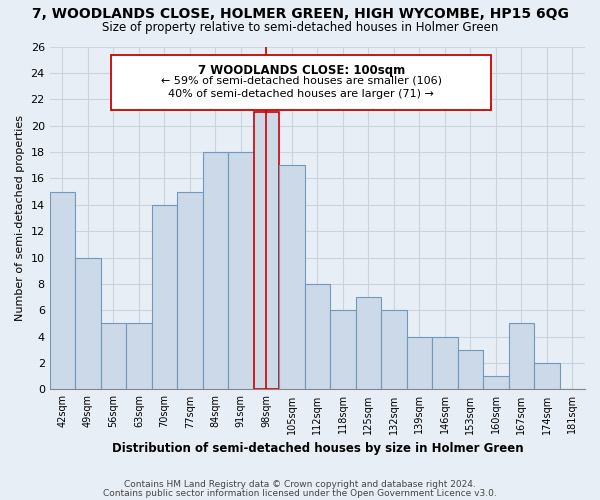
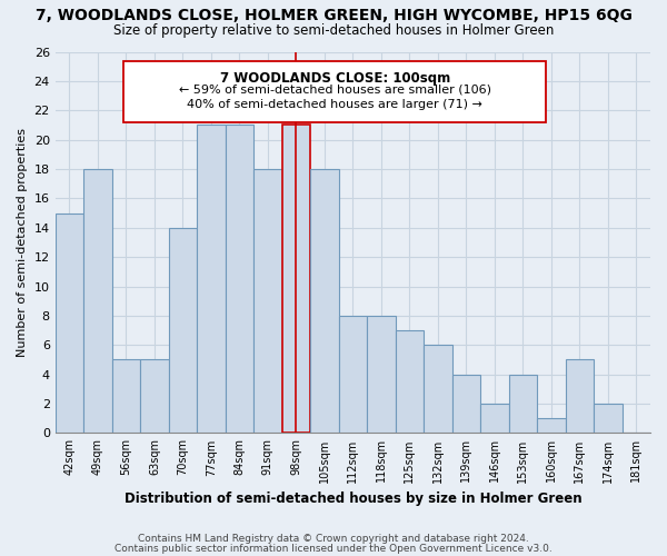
49sqm: 10 -> 18
77sqm: 15 -> 21
84sqm: 18 -> 21
105sqm: 17 -> 18
118sqm: 6 -> 8
146sqm: 4 -> 2
153sqm: 3 -> 4
